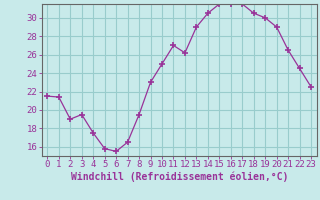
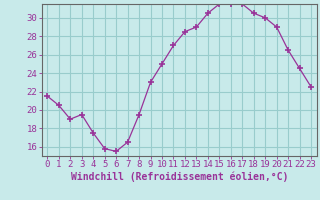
1: 21.4 -> 20.5
12: 26.2 -> 28.5
